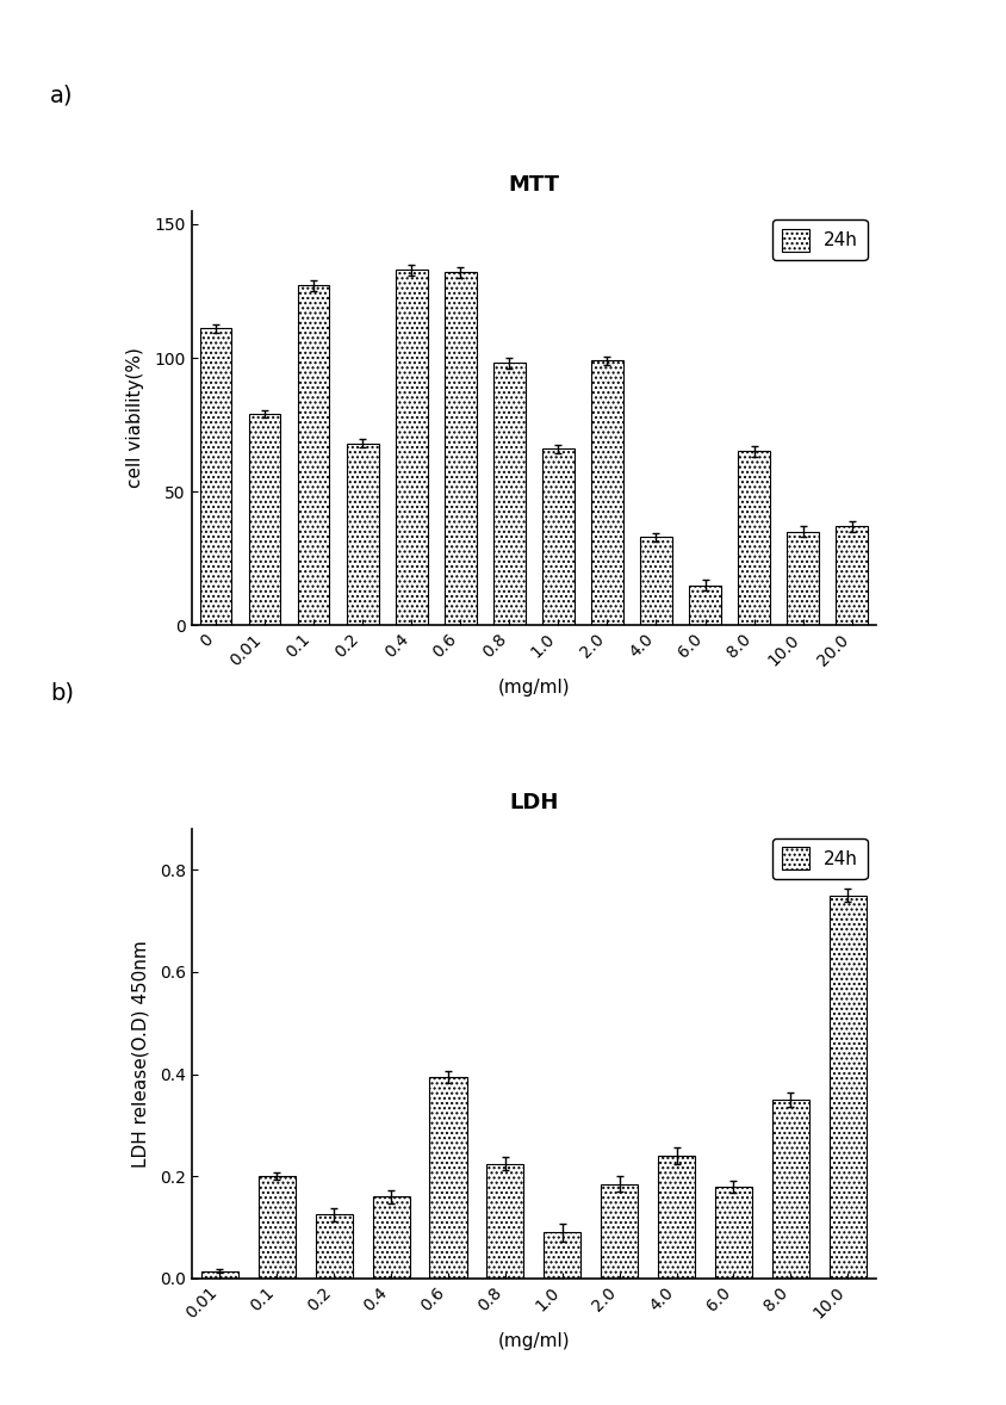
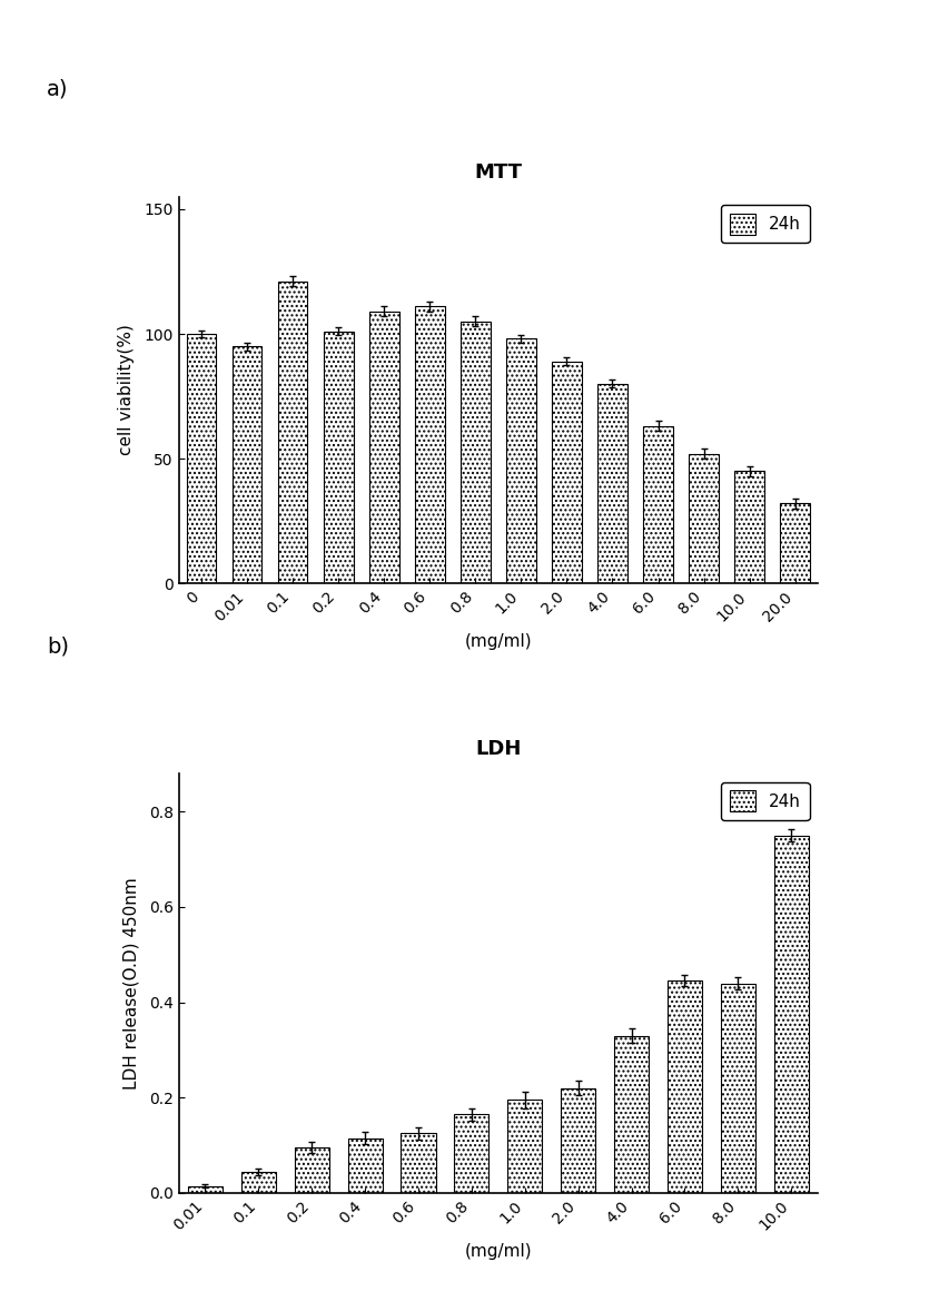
MTT/0: 111 -> 100
MTT/0.01: 79 -> 95
MTT/0.1: 127 -> 121
MTT/0.2: 68 -> 101
MTT/0.4: 133 -> 109
MTT/0.6: 132 -> 111
MTT/0.8: 98 -> 105
MTT/1.0: 66 -> 98
MTT/2.0: 99 -> 89
MTT/4.0: 33 -> 80
MTT/6.0: 15 -> 63
MTT/8.0: 65 -> 52
MTT/10.0: 35 -> 45
MTT/20.0: 37 -> 32
LDH/0.1: 0.200 -> 0.045
LDH/0.2: 0.125 -> 0.095
LDH/0.4: 0.160 -> 0.115
LDH/0.6: 0.395 -> 0.125
LDH/0.8: 0.225 -> 0.165
LDH/1.0: 0.090 -> 0.195
LDH/2.0: 0.185 -> 0.220
LDH/4.0: 0.240 -> 0.330
LDH/6.0: 0.180 -> 0.445
LDH/8.0: 0.350 -> 0.440
